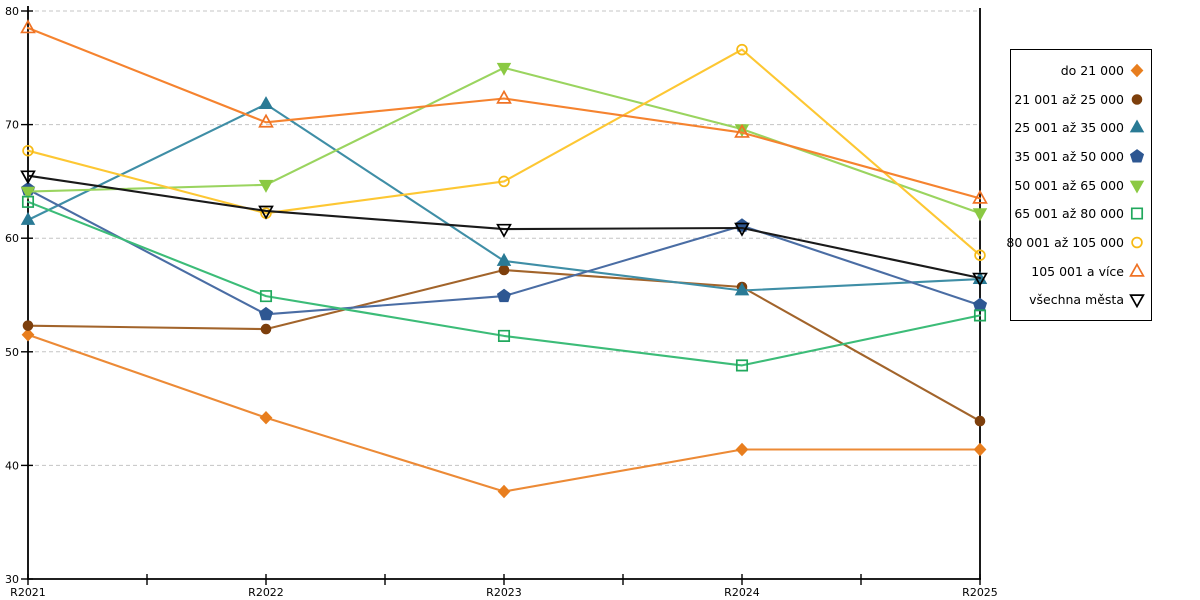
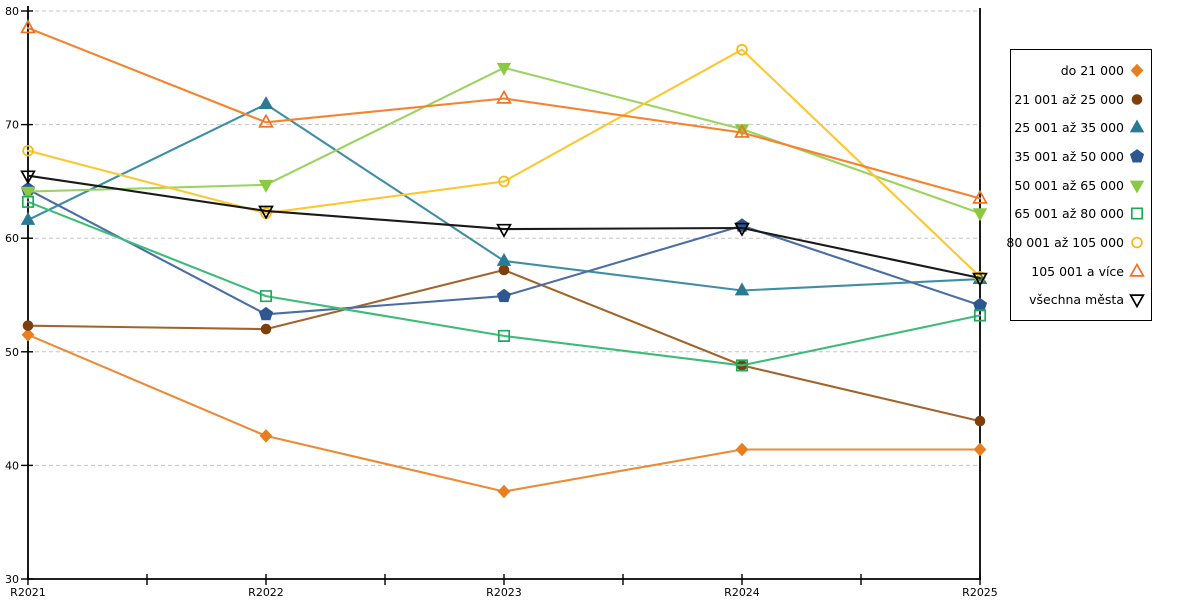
do 21 000/R2022: 44.2 -> 42.6
21 001 až 25 000/R2024: 55.7 -> 48.8
80 001 až 105 000/R2025: 58.5 -> 56.6
